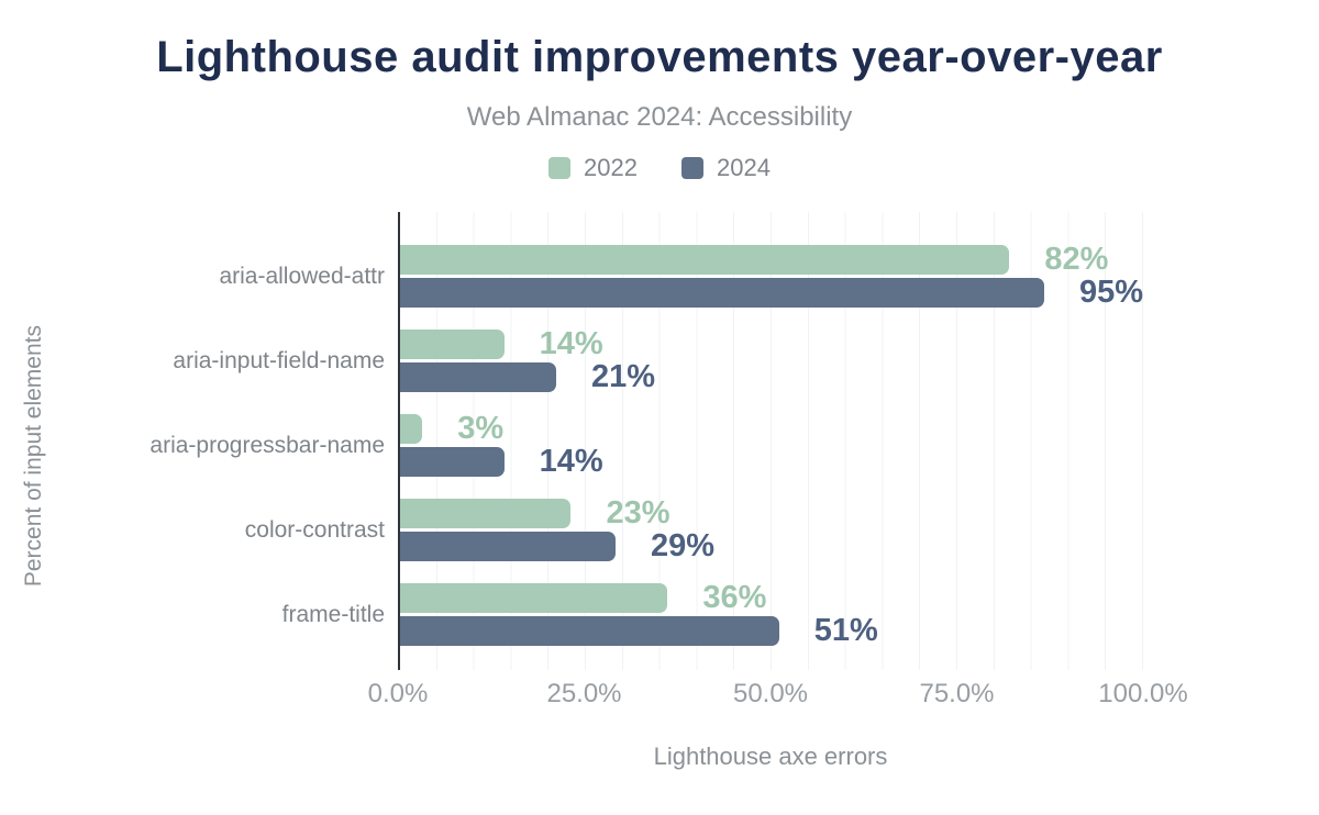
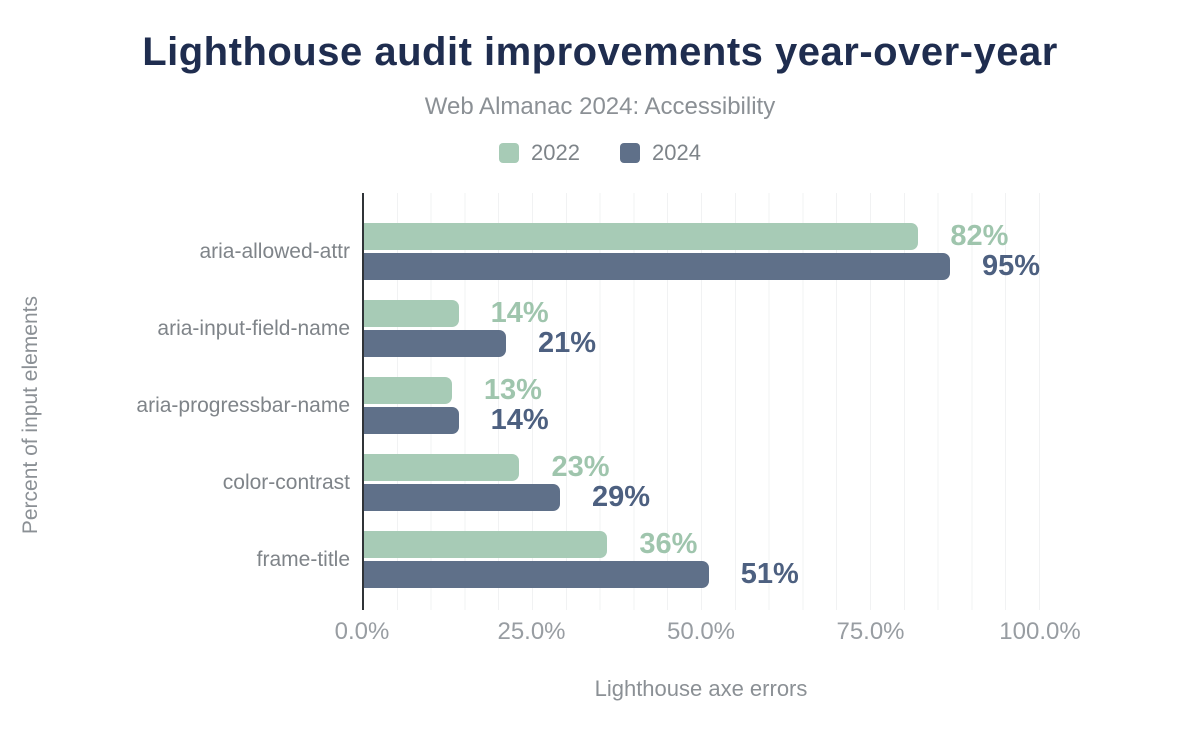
2022/aria-progressbar-name: 3% -> 13%
